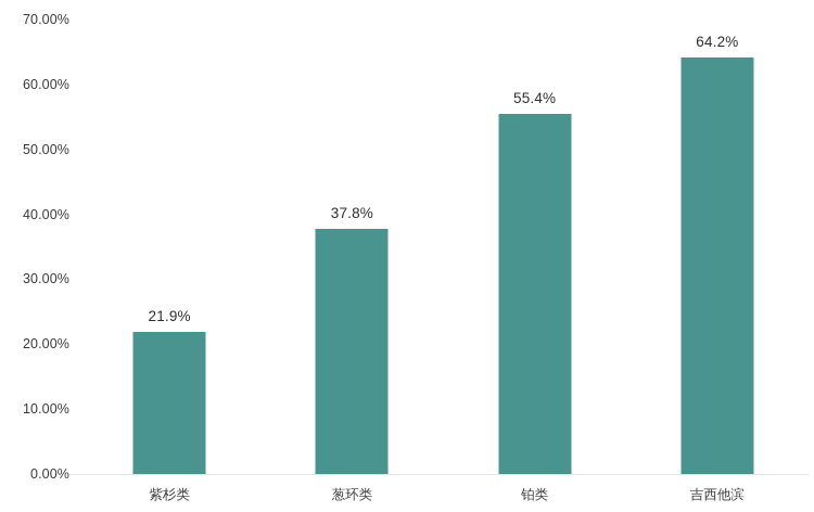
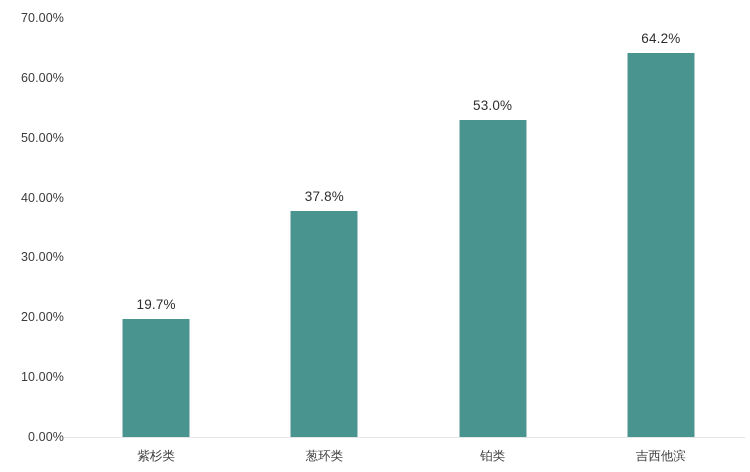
紫杉类: 21.9% -> 19.7%
铂类: 55.4% -> 53.0%
